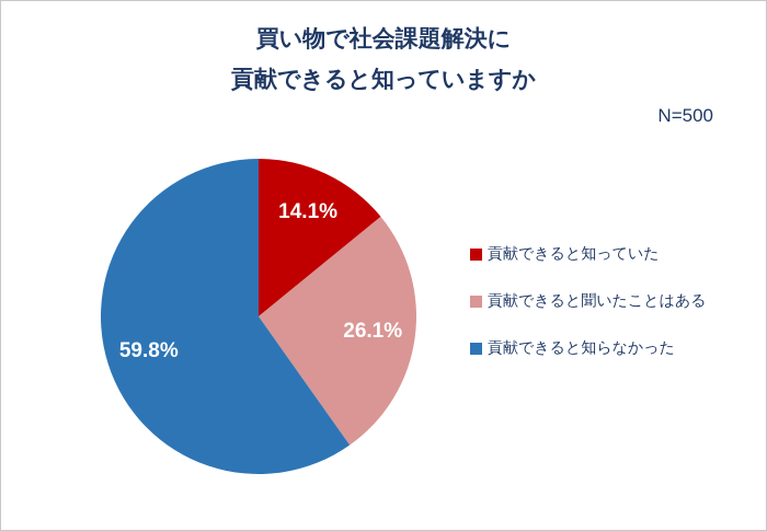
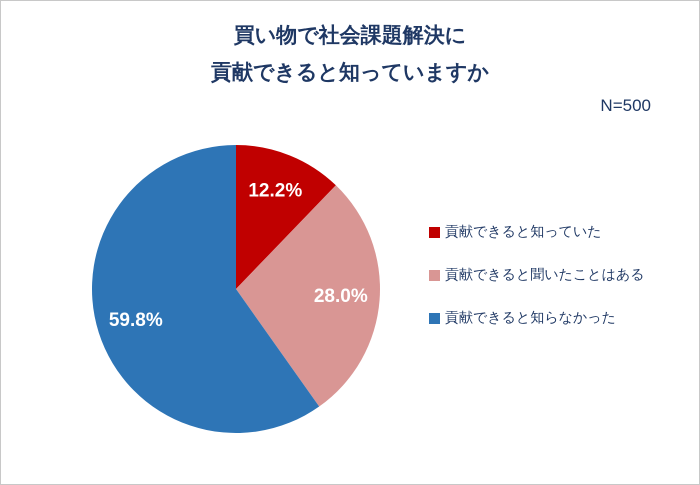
貢献できると知っていた: 14.1% -> 12.2%
貢献できると聞いたことはある: 26.1% -> 28.0%
